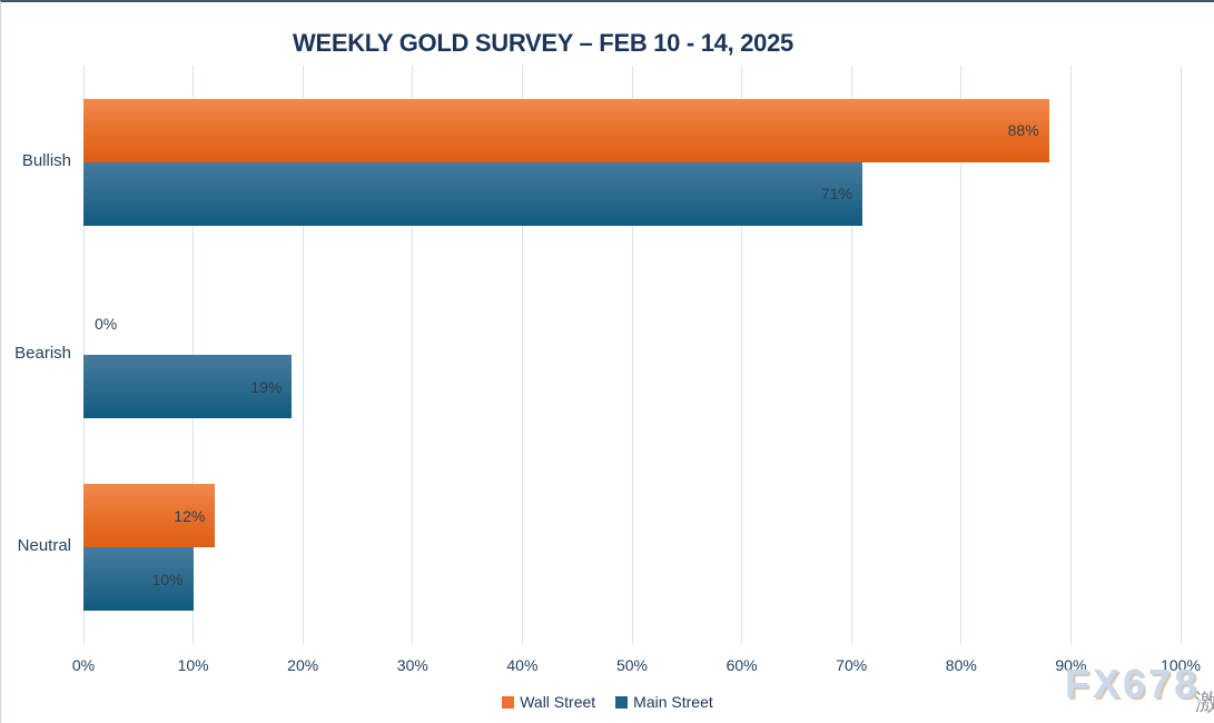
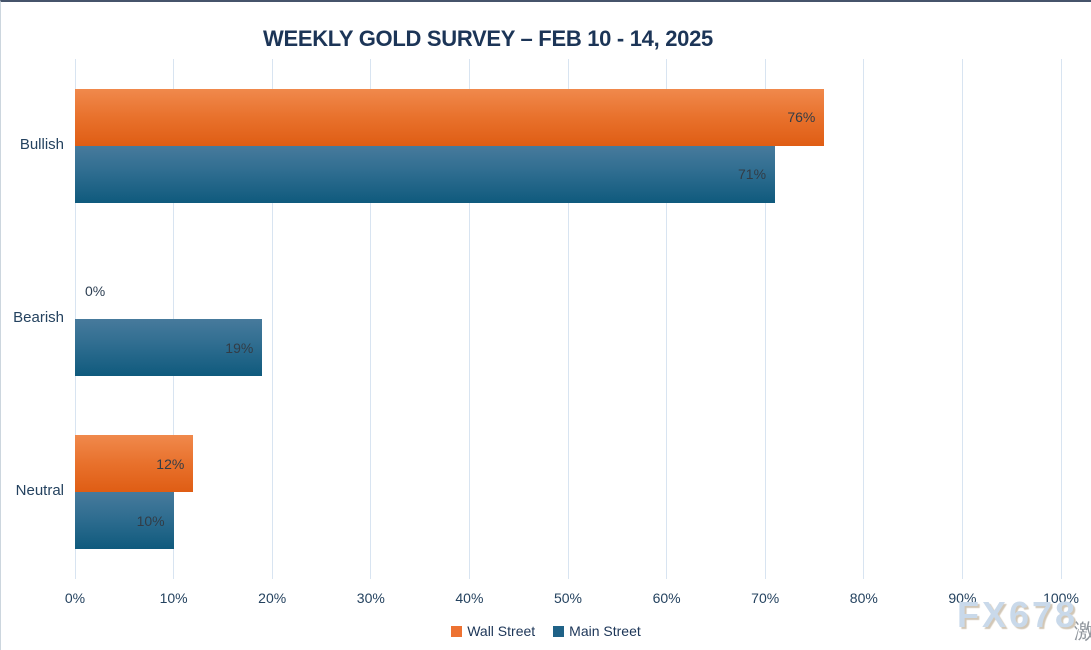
Wall Street/Bullish: 88% -> 76%
